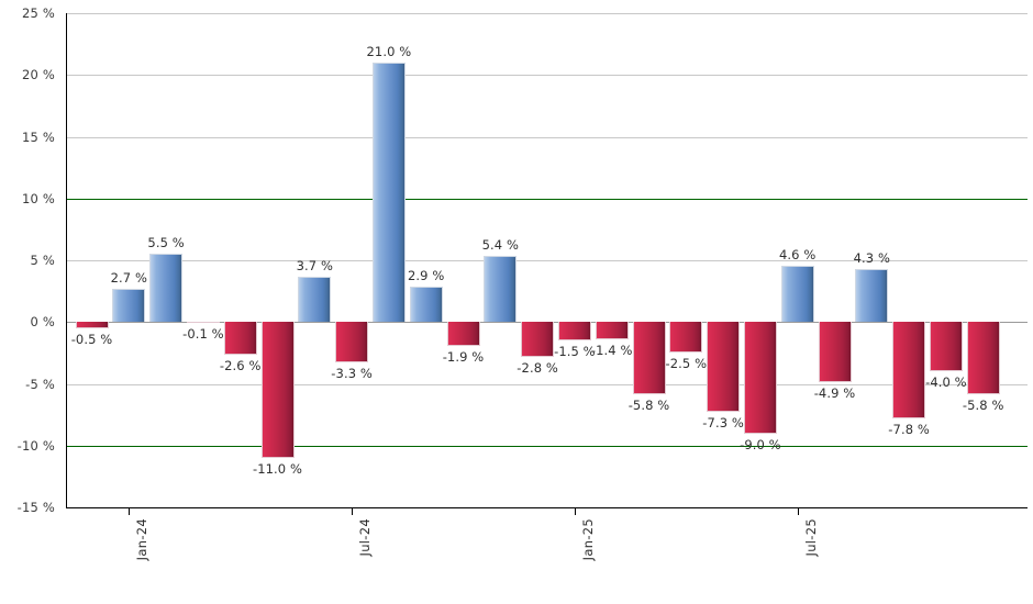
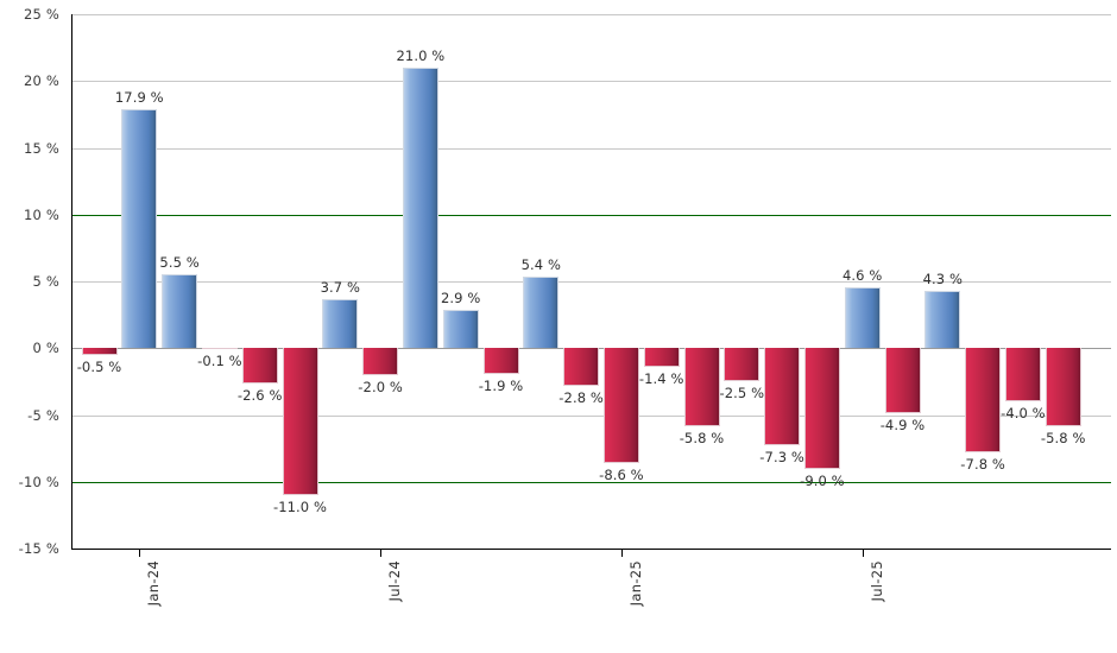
Jan-24: 2.7 -> 17.9
Jul-24: -3.3 -> -2.0
Jan-25: -1.5 -> -8.6
